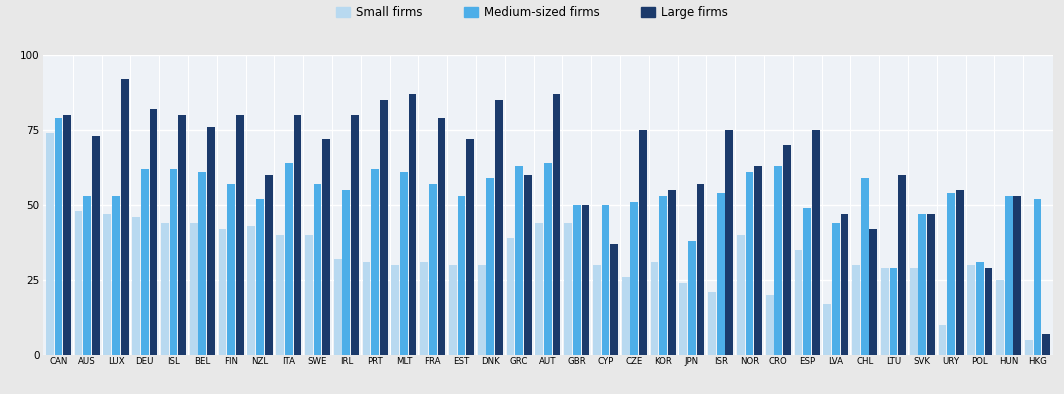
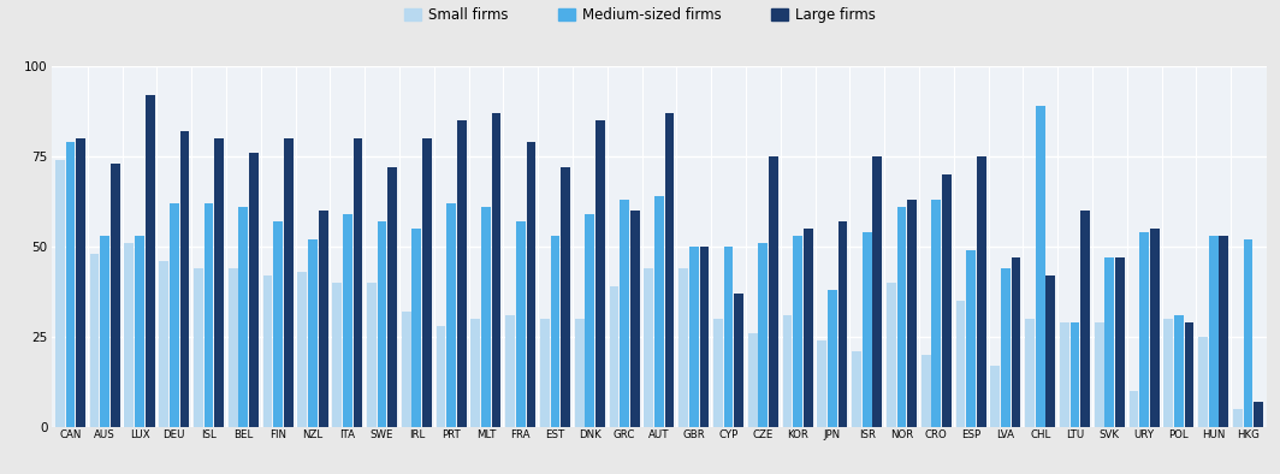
Small firms/LUX: 47 -> 51
Medium-sized firms/ITA: 64 -> 59
Small firms/PRT: 31 -> 28
Medium-sized firms/CHL: 59 -> 89
